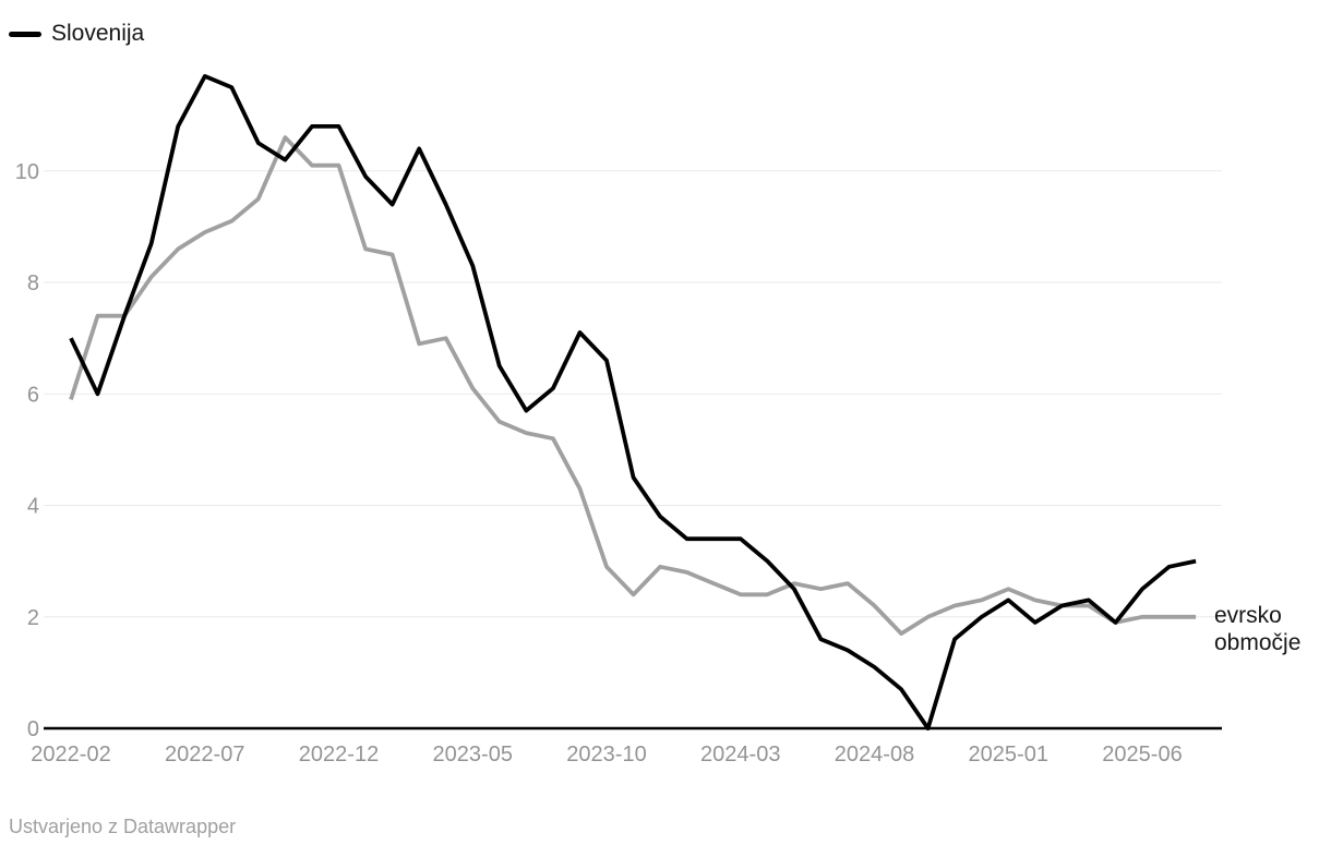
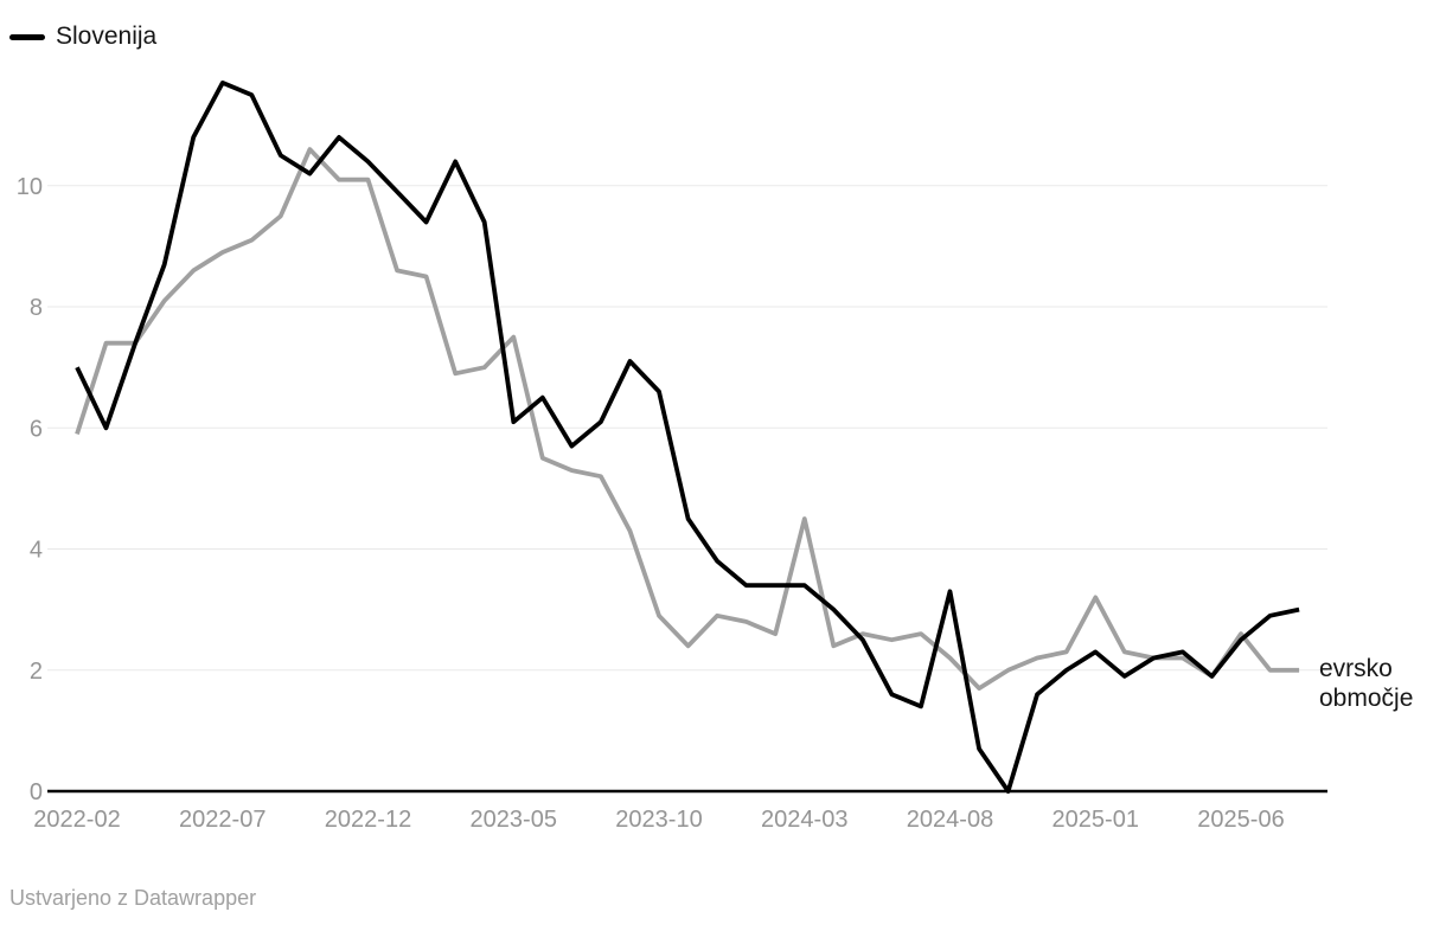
Slovenija/2022-12: 10.8 -> 10.4
evrsko območje/2023-05: 6.1 -> 7.5
Slovenija/2023-05: 8.3 -> 6.1
evrsko območje/2024-03: 2.4 -> 4.5
Slovenija/2024-08: 1.1 -> 3.3
evrsko območje/2025-01: 2.5 -> 3.2
evrsko območje/2025-06: 2.0 -> 2.6
